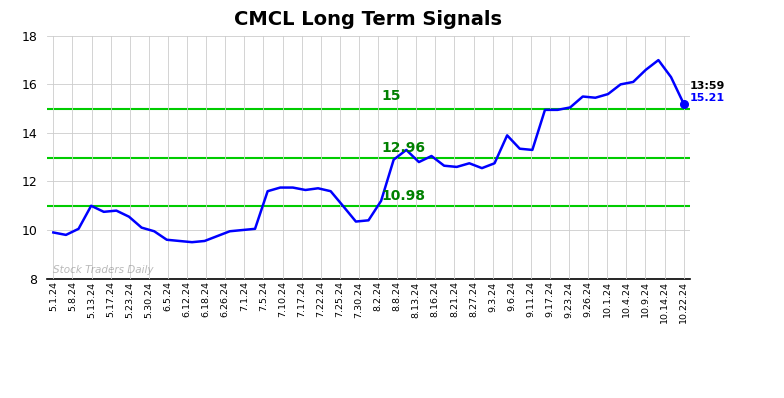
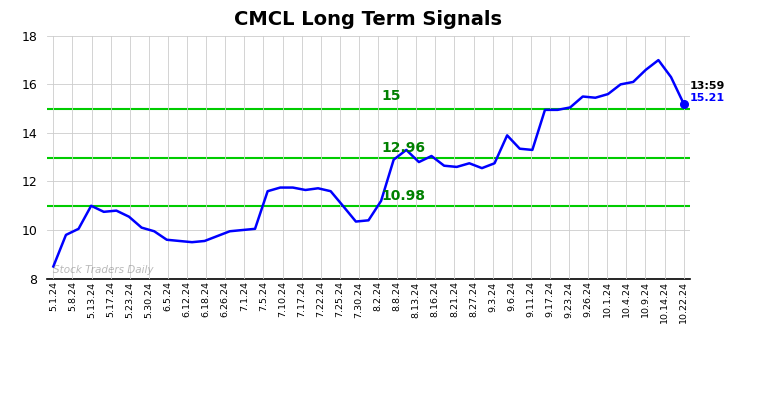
5.1.24: 9.90 -> 8.50
